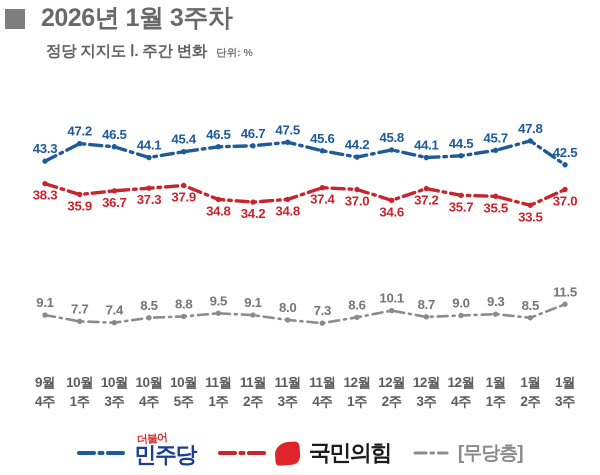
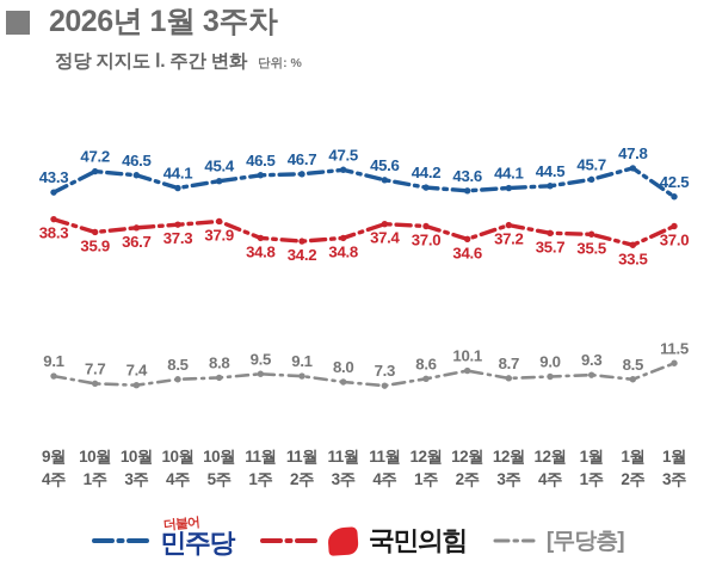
민주당/12월 2주: 45.8 -> 43.6
